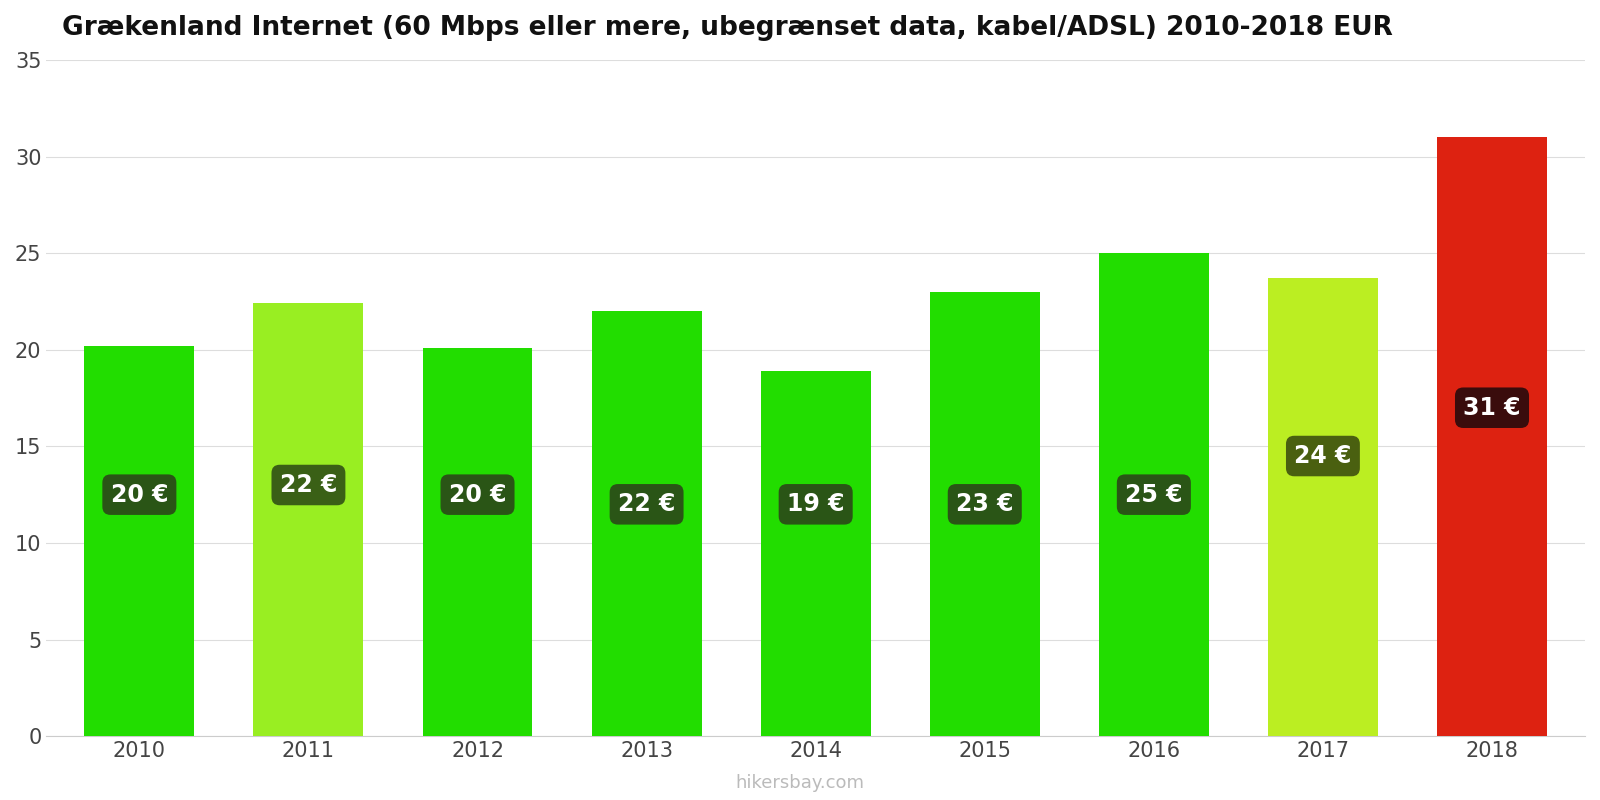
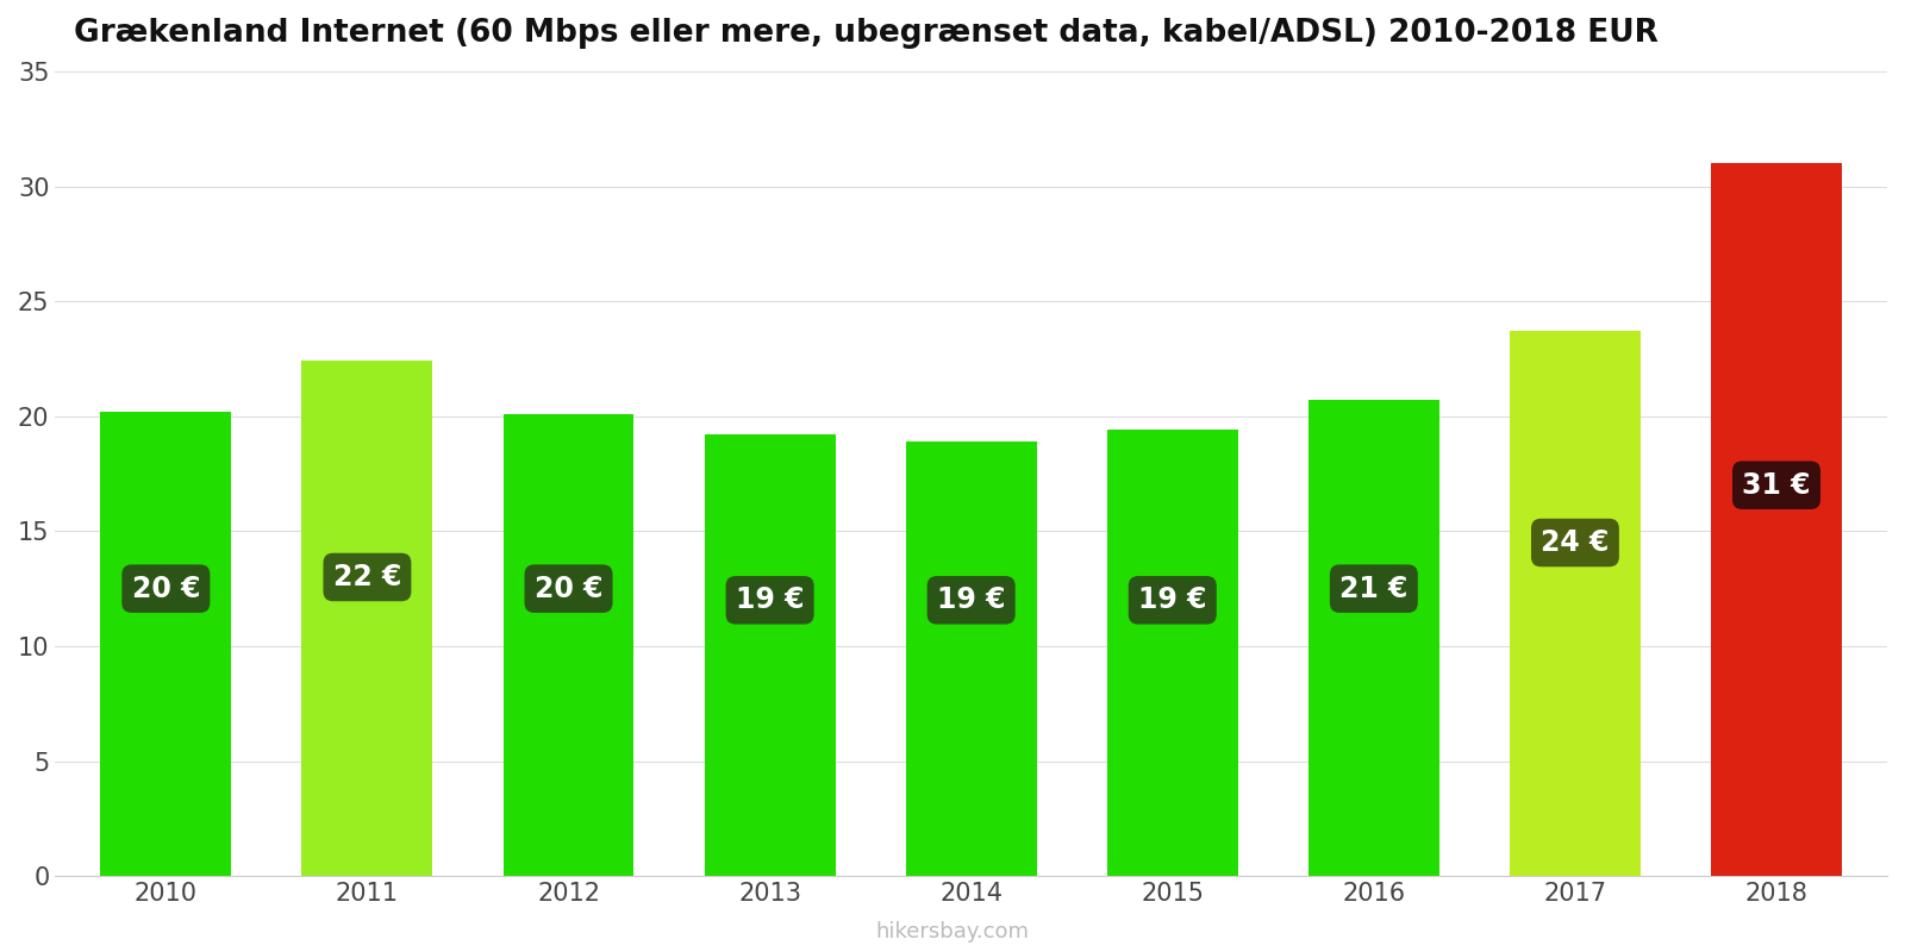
2013: 22 -> 19
2015: 23 -> 19
2016: 25 -> 21
